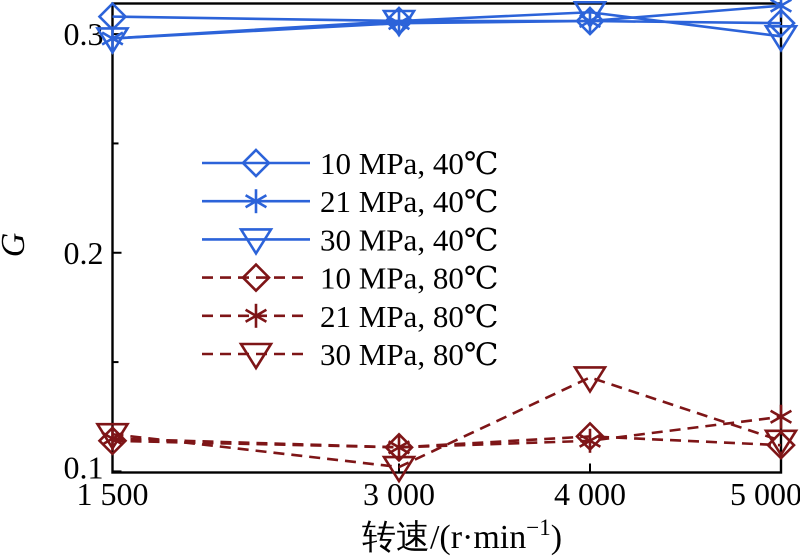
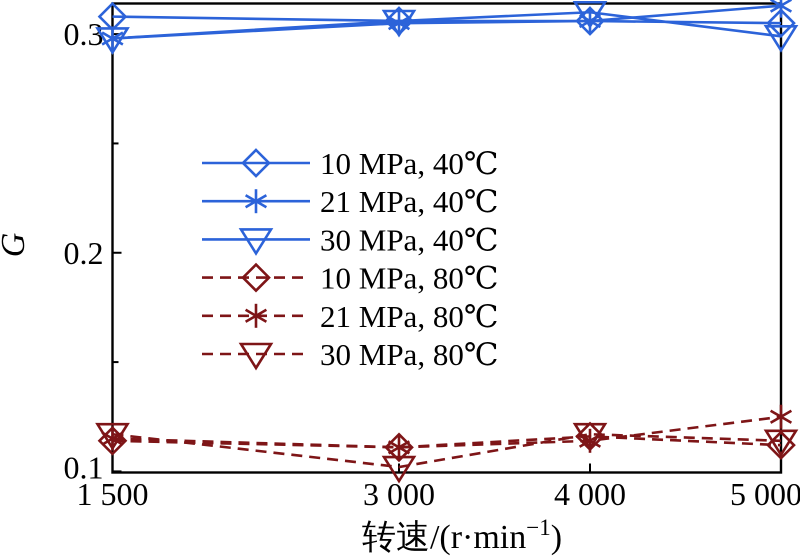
30 MPa, 80℃/4000: 0.143 -> 0.117
